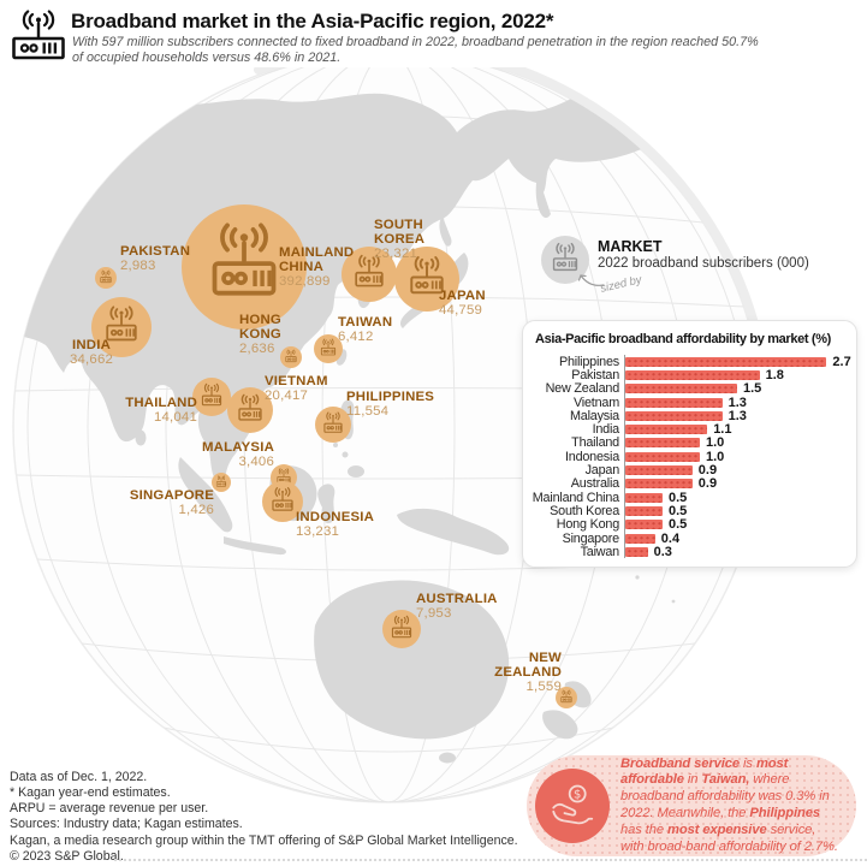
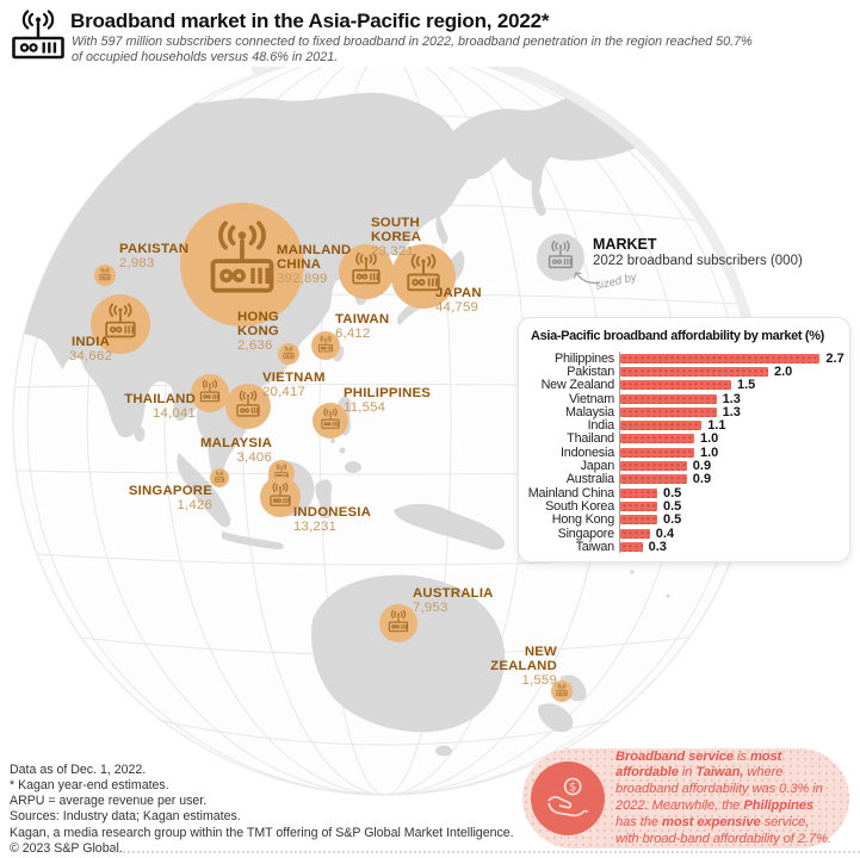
Asia-Pacific broadband affordability by market (%)/Pakistan: 1.8 -> 2.0
